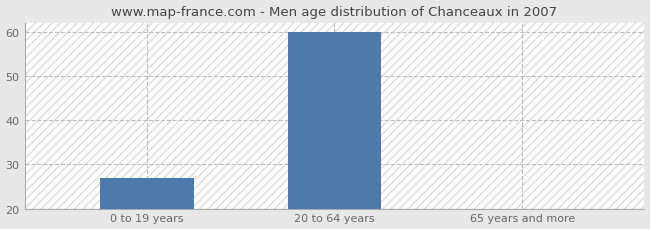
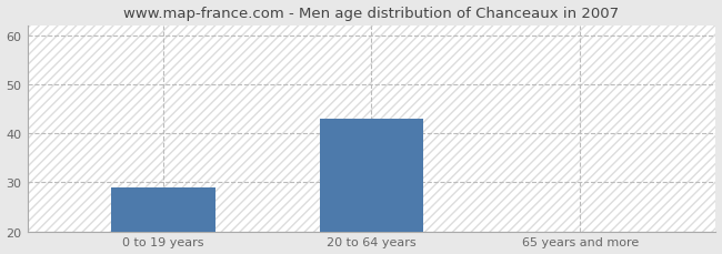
0 to 19 years: 27 -> 29
20 to 64 years: 60 -> 43
